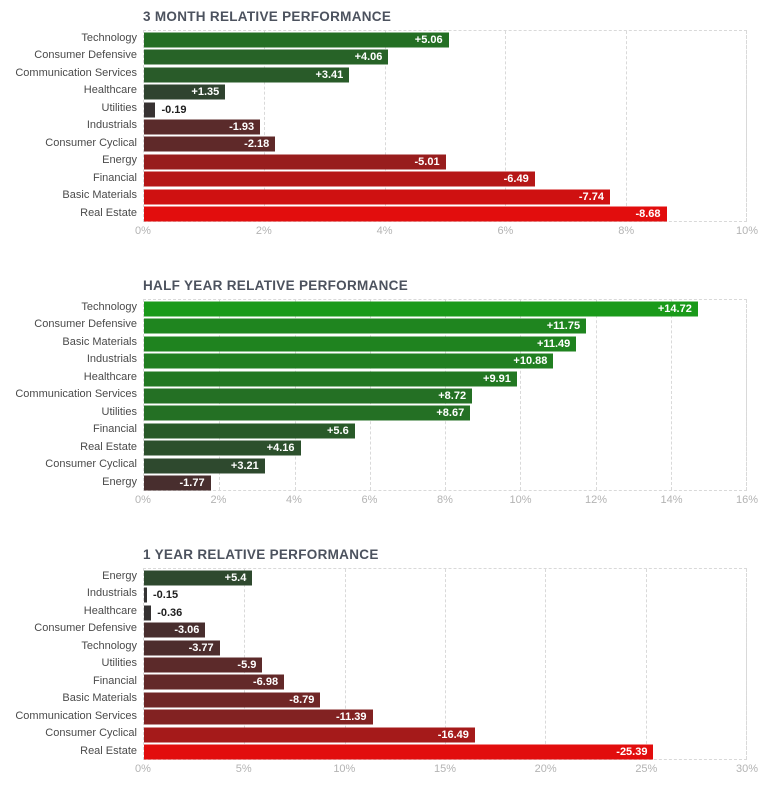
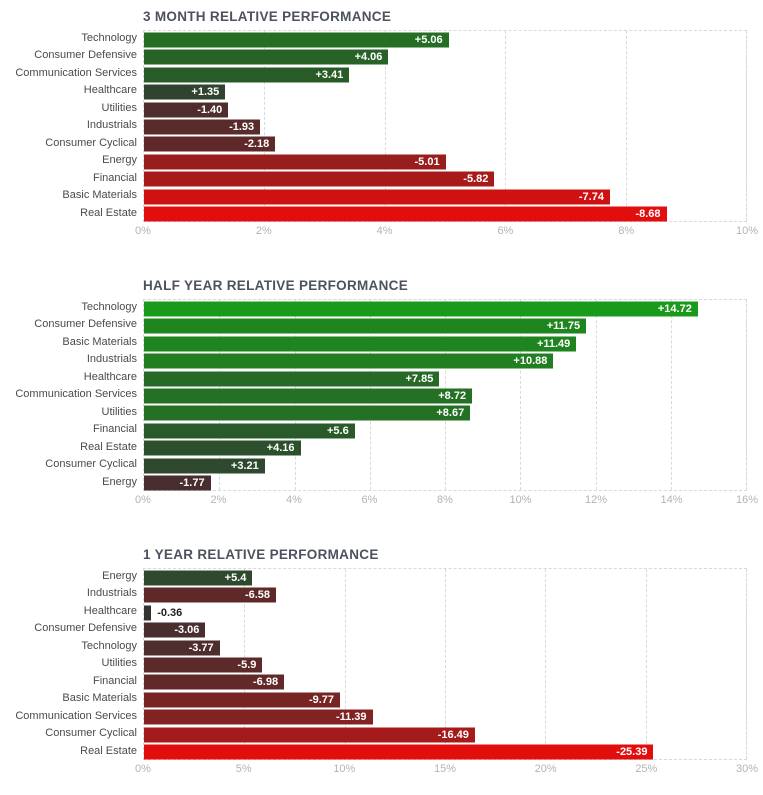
3 MONTH RELATIVE PERFORMANCE/Utilities: -0.19 -> -1.40
3 MONTH RELATIVE PERFORMANCE/Financial: -6.49 -> -5.82
HALF YEAR RELATIVE PERFORMANCE/Healthcare: +9.91 -> +7.85
1 YEAR RELATIVE PERFORMANCE/Industrials: -0.15 -> -6.58
1 YEAR RELATIVE PERFORMANCE/Basic Materials: -8.79 -> -9.77
